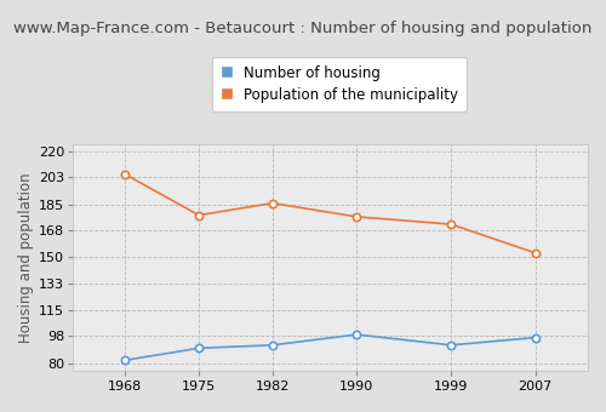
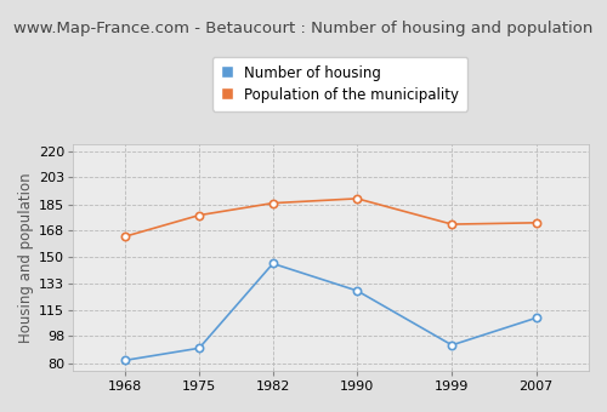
Population of the municipality/1968: 205 -> 164
Number of housing/1982: 92 -> 146
Number of housing/1990: 99 -> 128
Population of the municipality/1990: 177 -> 189
Number of housing/2007: 97 -> 110
Population of the municipality/2007: 153 -> 173
